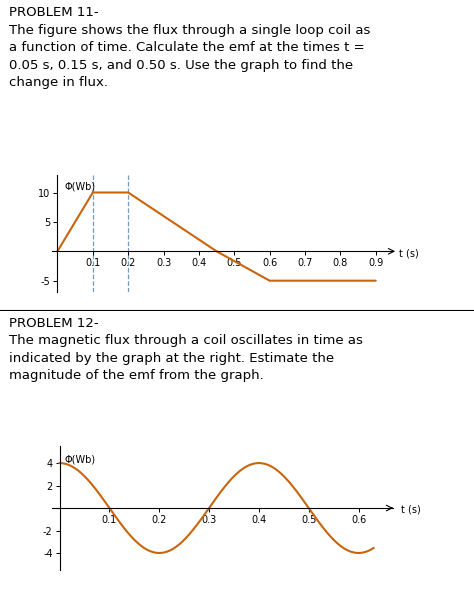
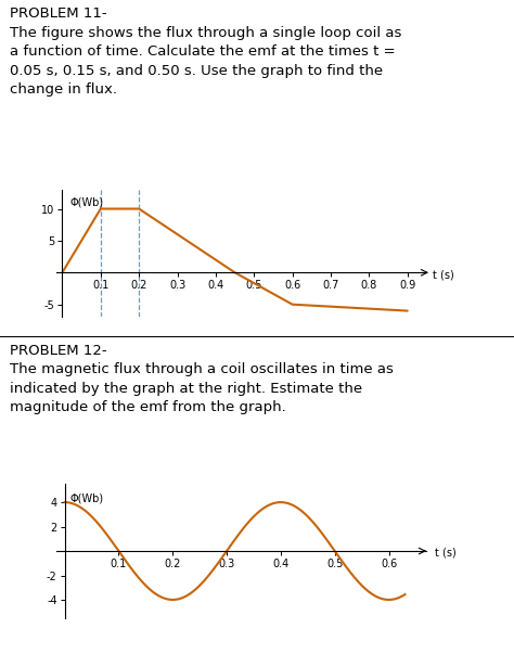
0.9: -5 -> -6
